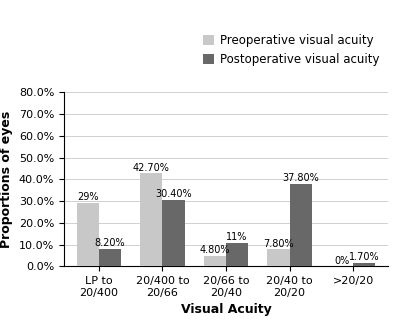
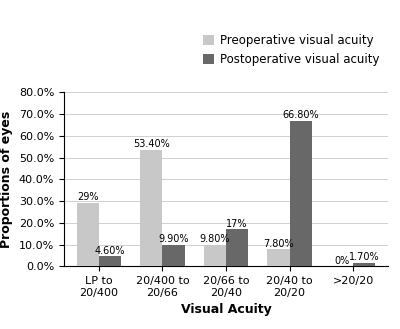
Postoperative visual acuity/LP to 20/400: 8.20% -> 4.60%
Preoperative visual acuity/20/400 to 20/66: 42.70% -> 53.40%
Postoperative visual acuity/20/400 to 20/66: 30.40% -> 9.90%
Preoperative visual acuity/20/66 to 20/40: 4.80% -> 9.80%
Postoperative visual acuity/20/66 to 20/40: 11% -> 17%
Postoperative visual acuity/20/40 to 20/20: 37.80% -> 66.80%
